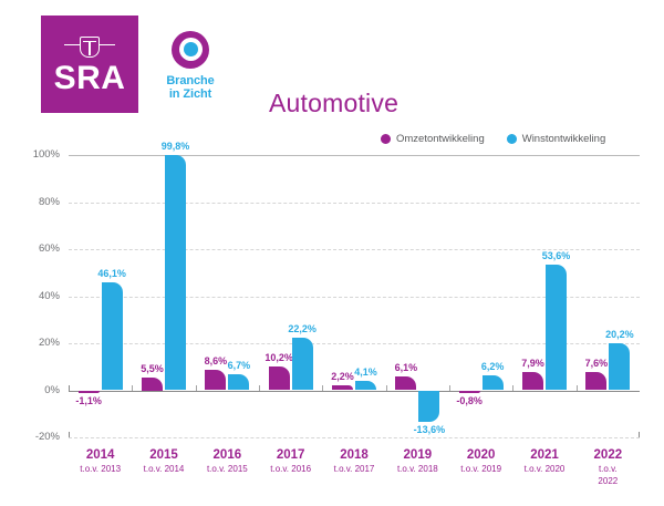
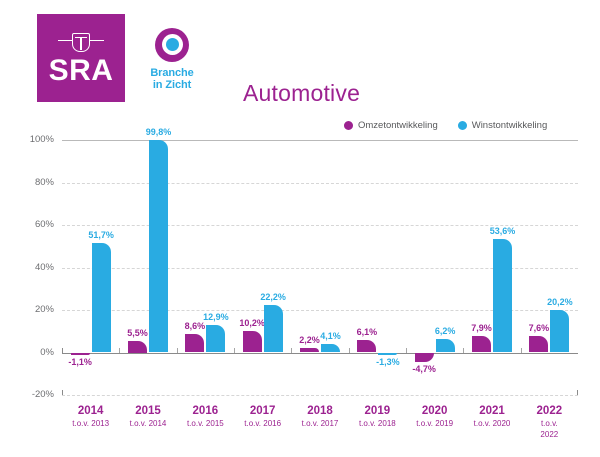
Winstontwikkeling/2014: 46,1% -> 51,7%
Winstontwikkeling/2016: 6,7% -> 12,9%
Winstontwikkeling/2019: -13,6% -> -1,3%
Omzetontwikkeling/2020: -0,8% -> -4,7%
